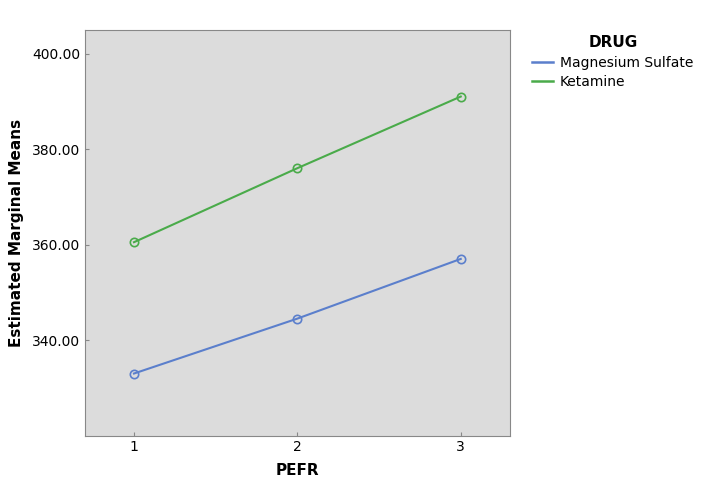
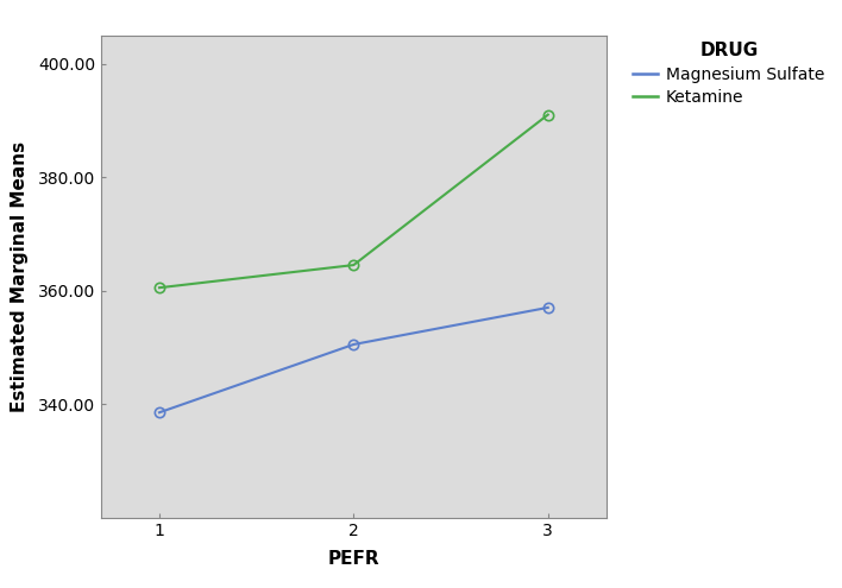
Magnesium Sulfate/1: 333.0 -> 338.5
Magnesium Sulfate/2: 344.5 -> 350.5
Ketamine/2: 376.0 -> 364.5
